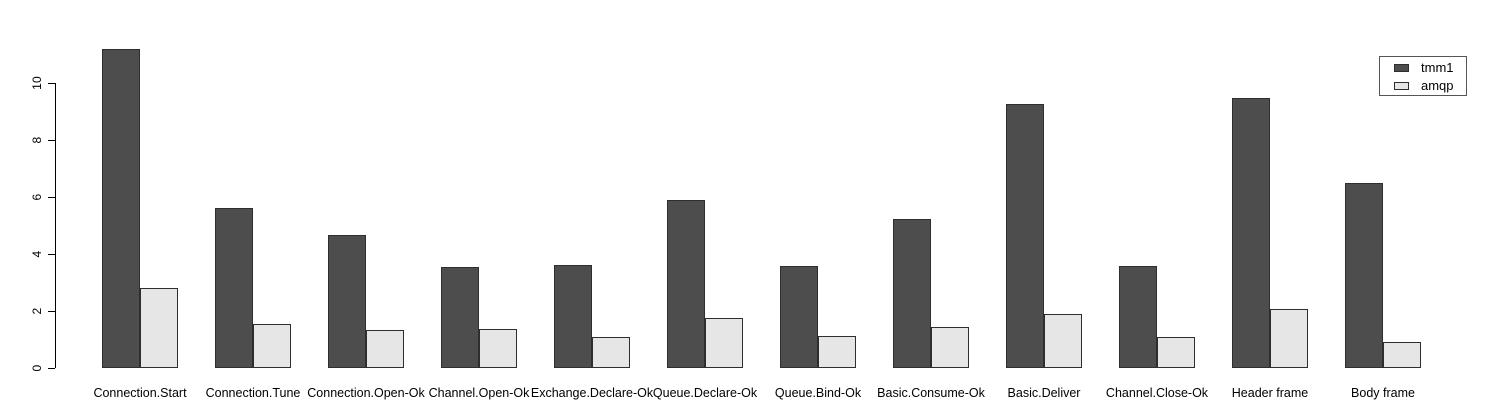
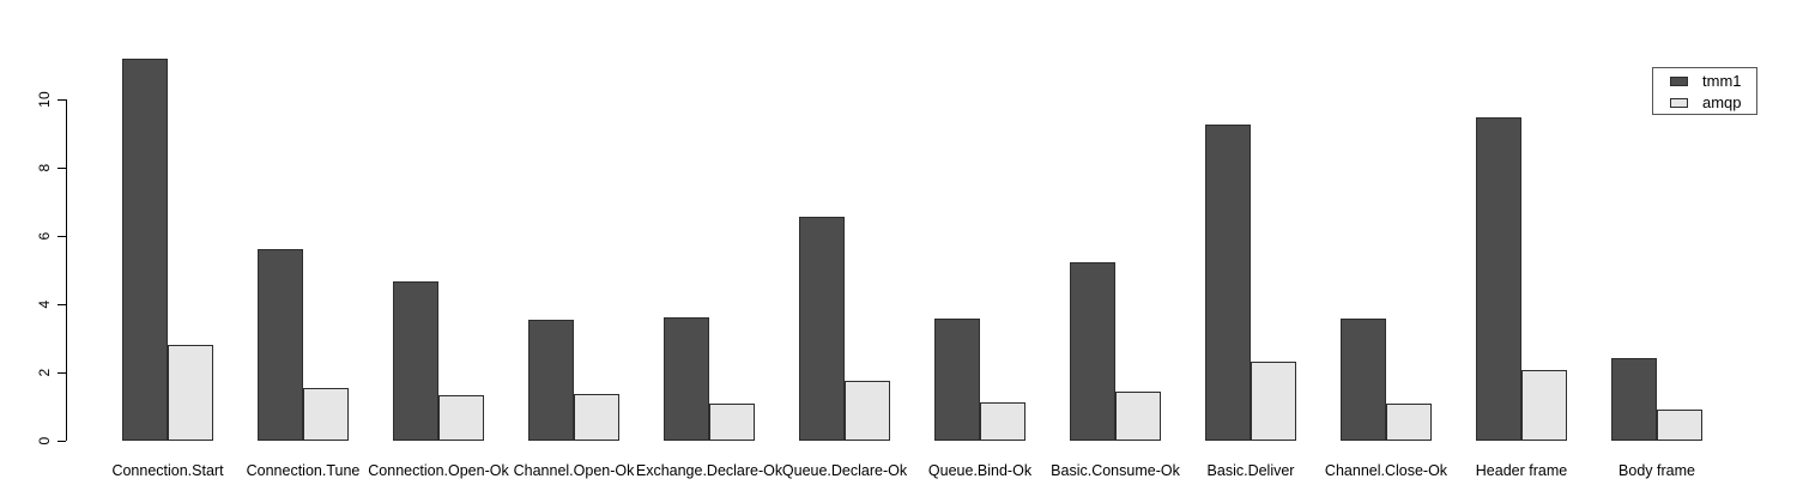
tmm1/Queue.Declare-Ok: 5.9 -> 6.5
amqp/Basic.Deliver: 1.9 -> 2.3
tmm1/Body frame: 6.5 -> 2.4
